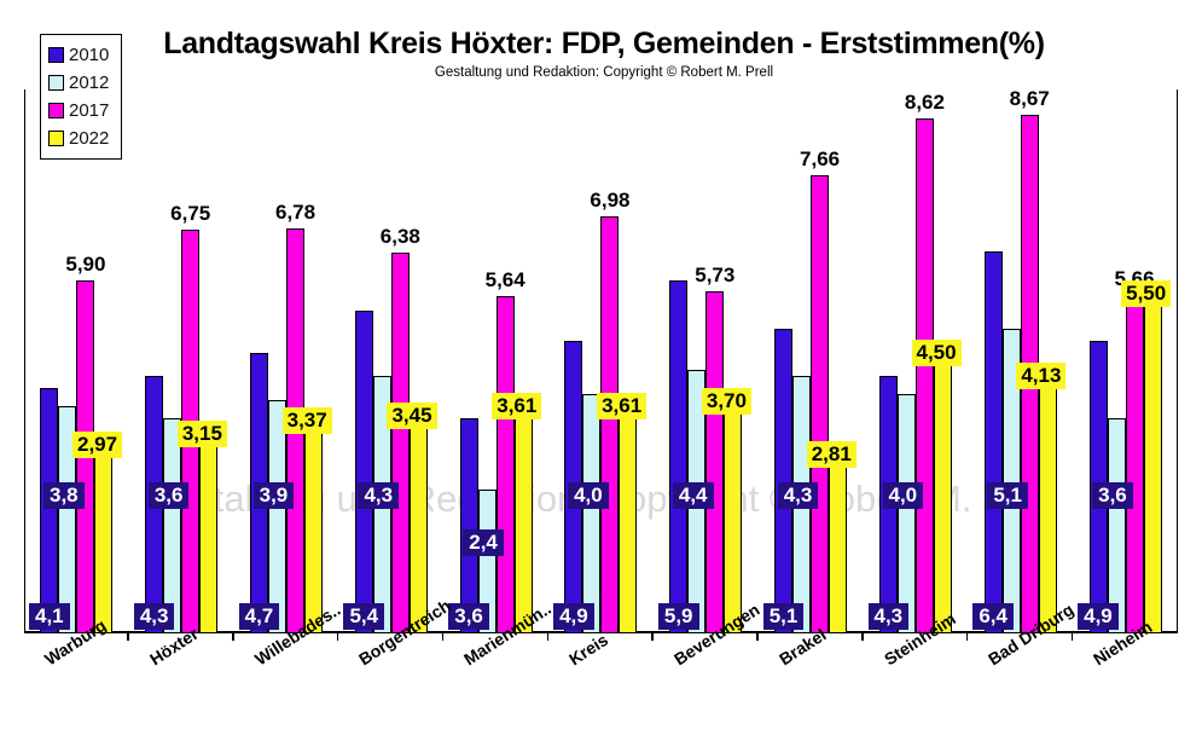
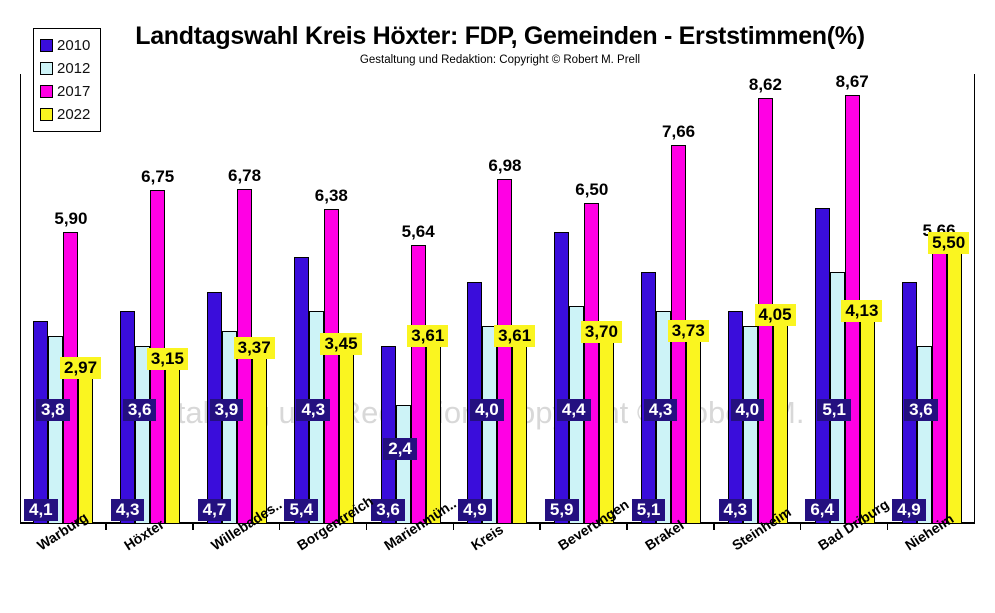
2017/Beverungen: 5,73 -> 6,50
2022/Brakel: 2,81 -> 3,73
2022/Steinheim: 4,50 -> 4,05
